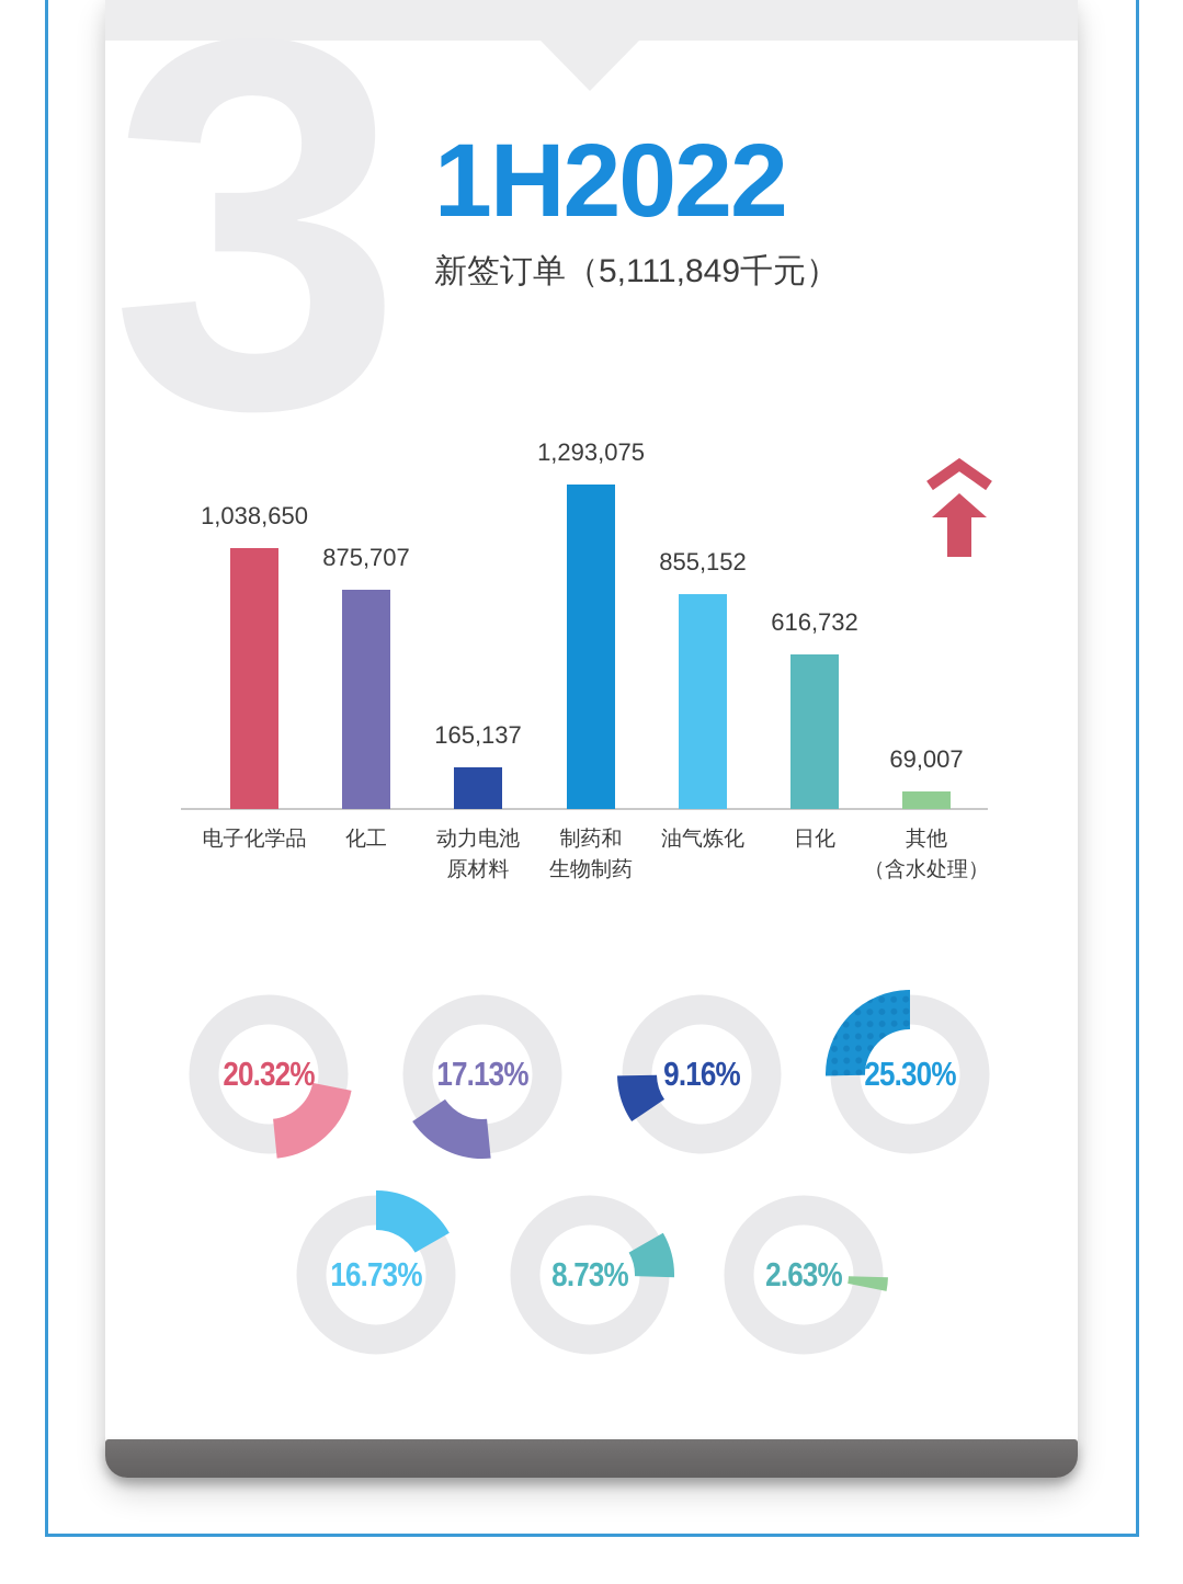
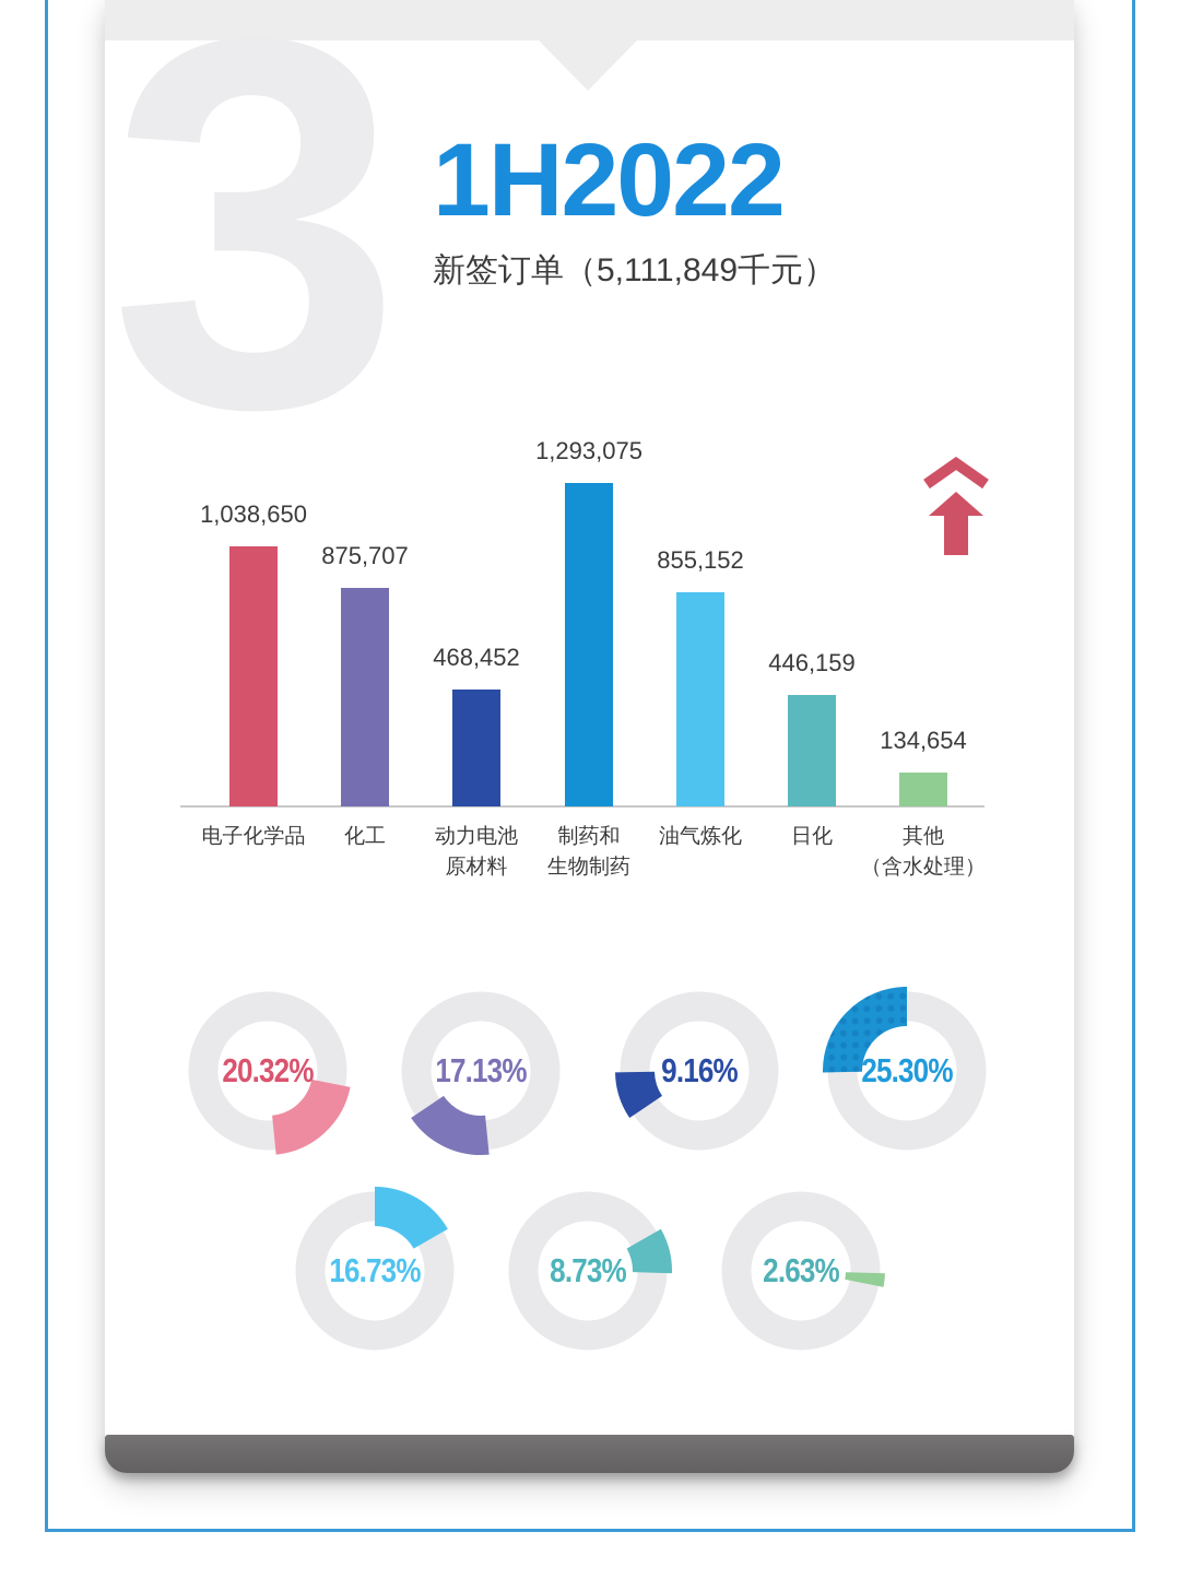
1H2022 新签订单（5,111,849千元）/动力电池原材料: 165,137 -> 468,452
1H2022 新签订单（5,111,849千元）/日化: 616,732 -> 446,159
1H2022 新签订单（5,111,849千元）/其他（含水处理）: 69,007 -> 134,654
